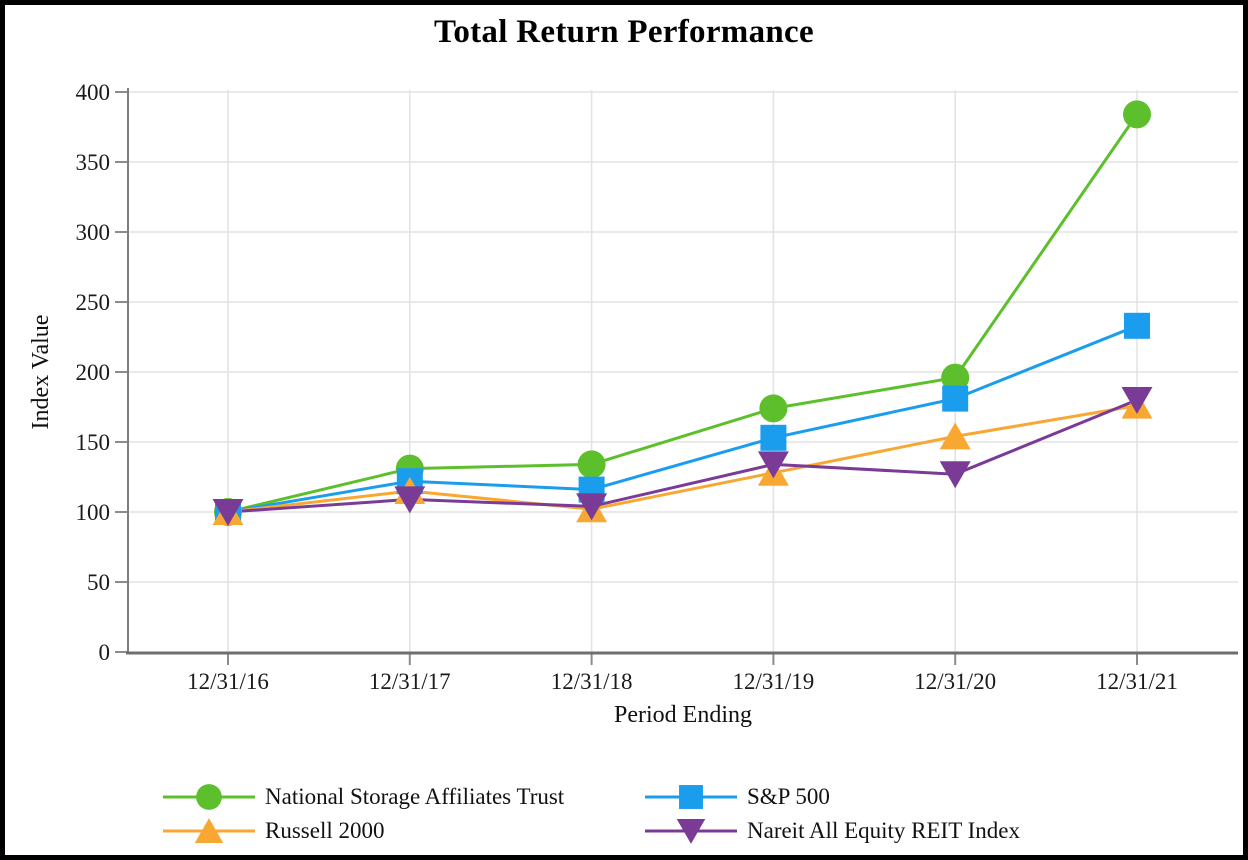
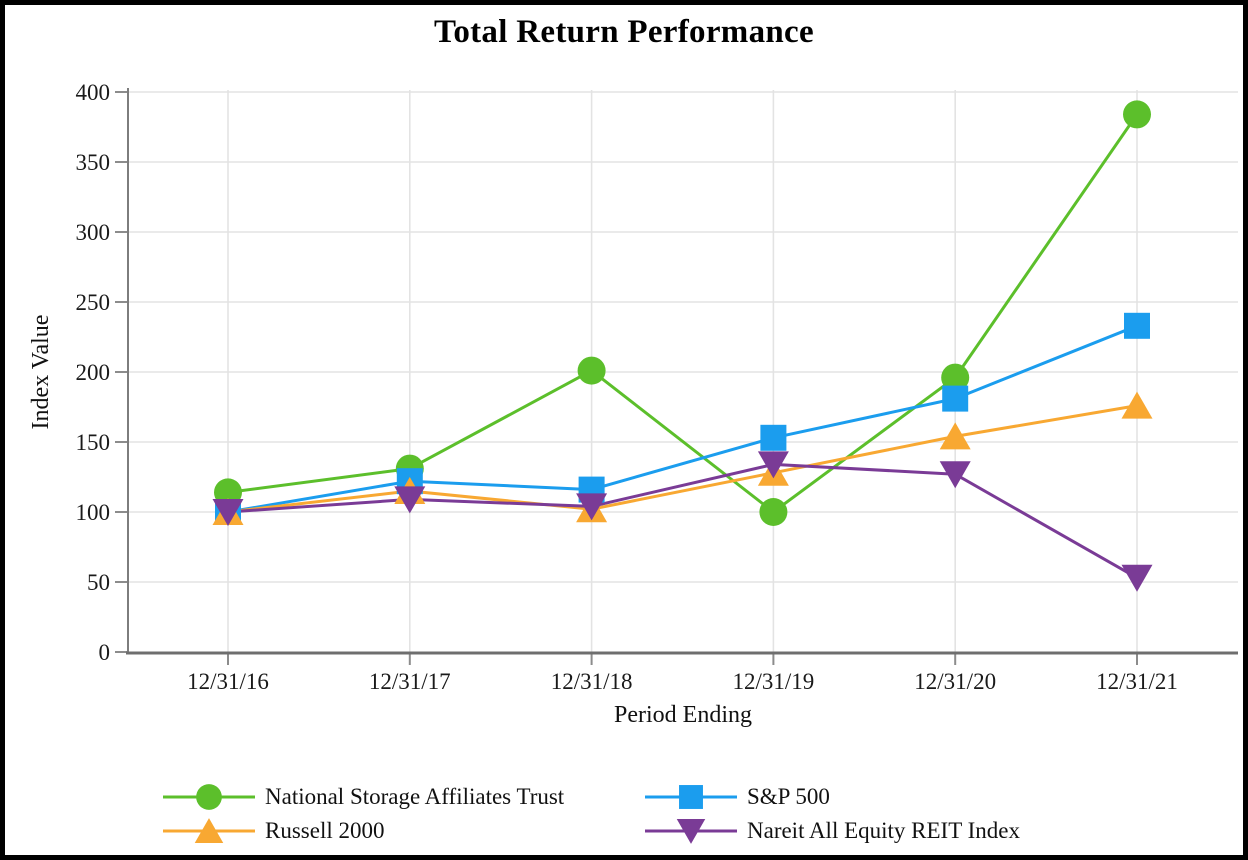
National Storage Affiliates Trust/12/31/16: 100 -> 114
National Storage Affiliates Trust/12/31/18: 134 -> 201
National Storage Affiliates Trust/12/31/19: 174 -> 100
Nareit All Equity REIT Index/12/31/21: 180 -> 53
